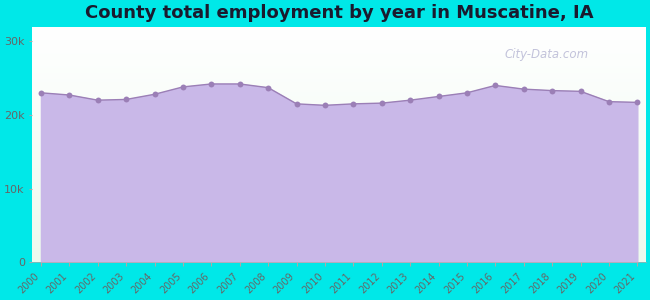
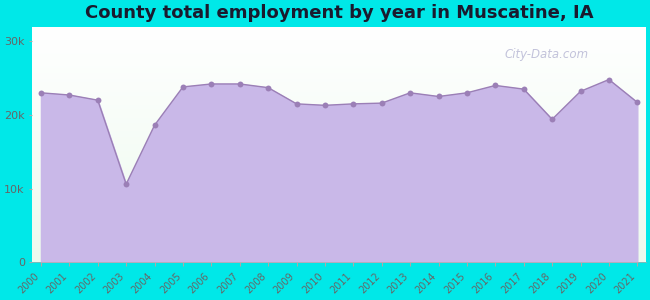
2003: 22.1k -> 10.6k
2004: 22.8k -> 18.6k
2013: 22.0k -> 23.0k
2018: 23.3k -> 19.4k
2020: 21.8k -> 24.8k
